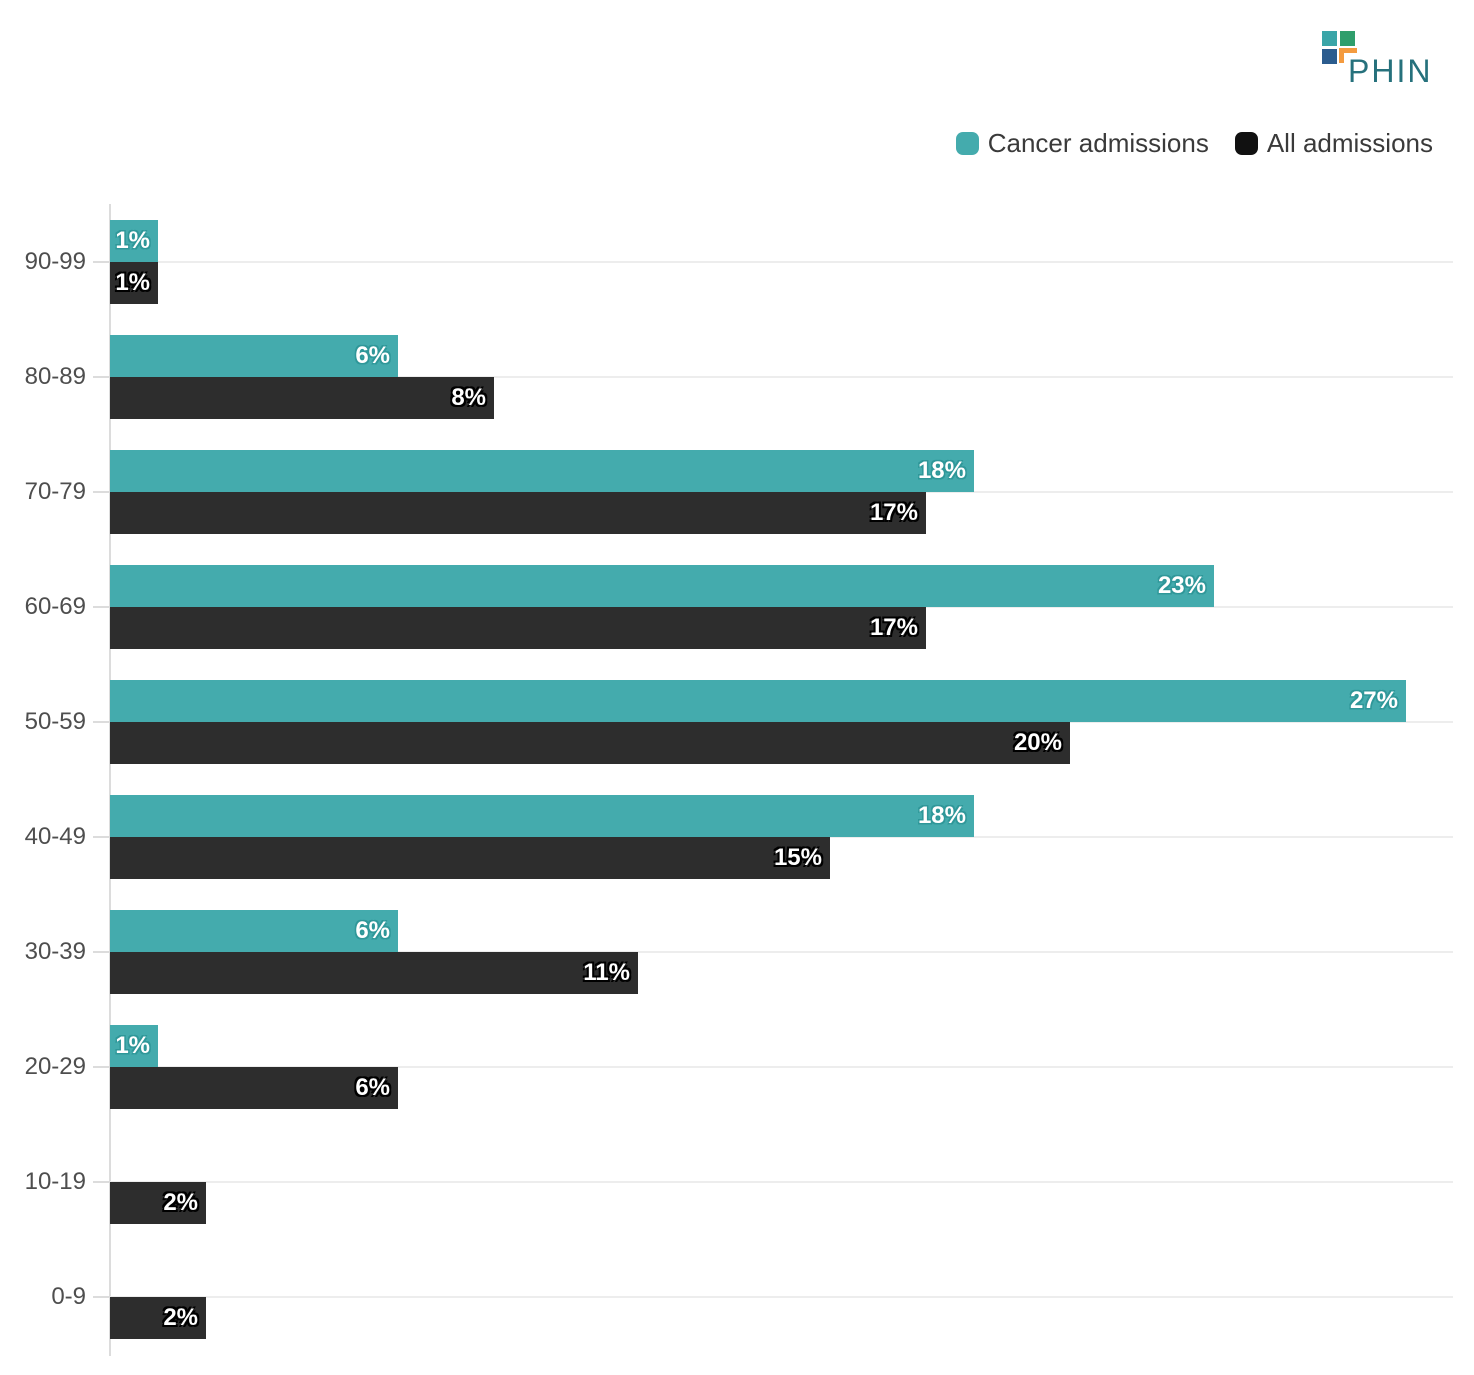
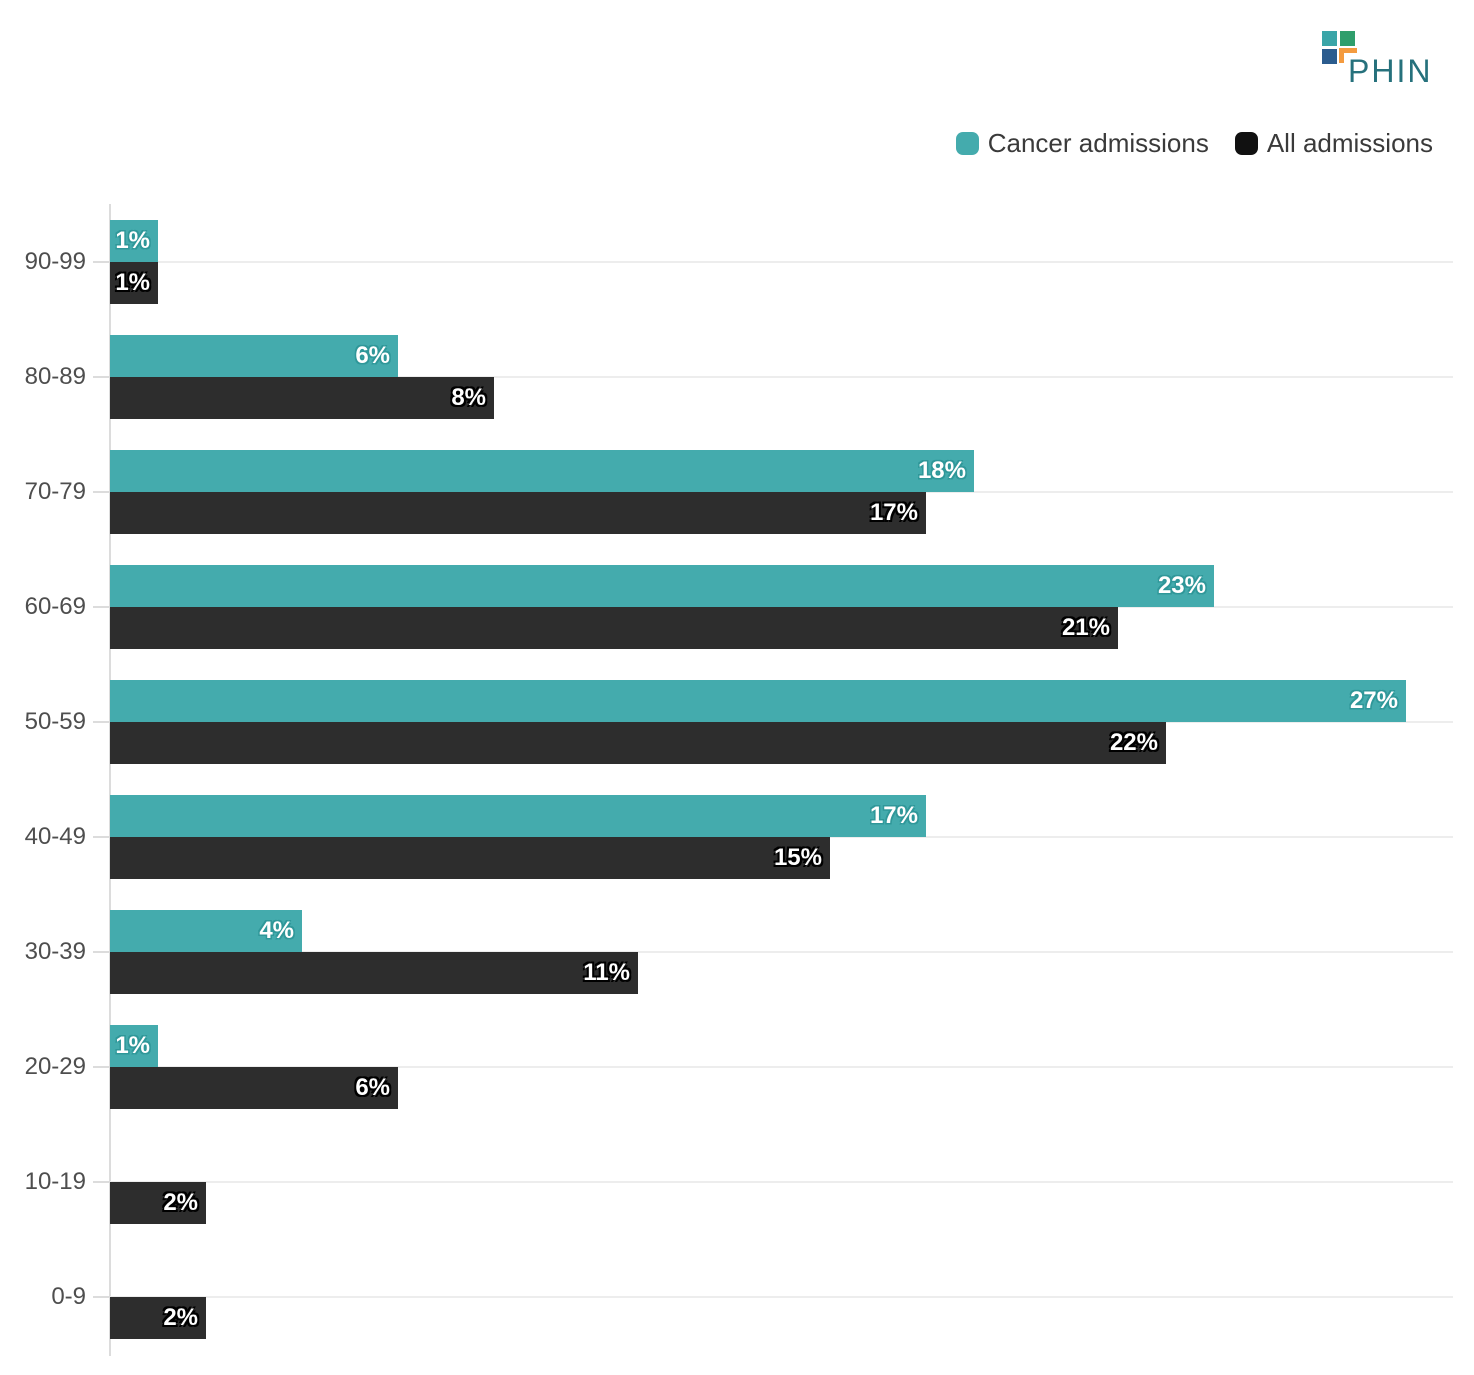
All admissions/60-69: 17% -> 21%
All admissions/50-59: 20% -> 22%
Cancer admissions/40-49: 18% -> 17%
Cancer admissions/30-39: 6% -> 4%
